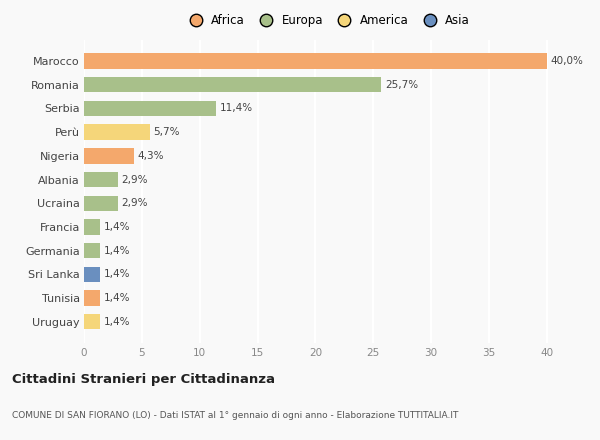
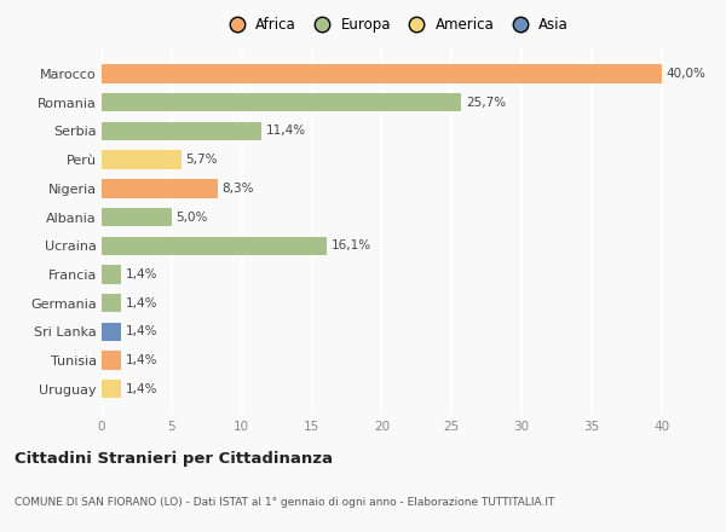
Nigeria: 4,3% -> 8,3%
Albania: 2,9% -> 5,0%
Ucraina: 2,9% -> 16,1%
